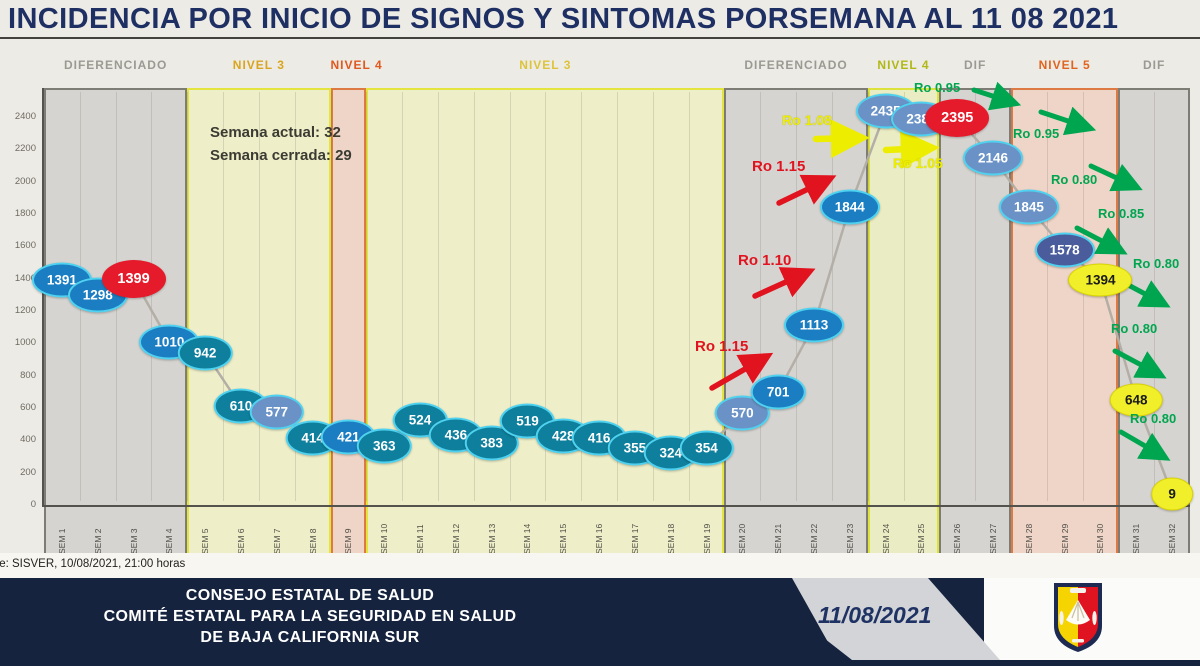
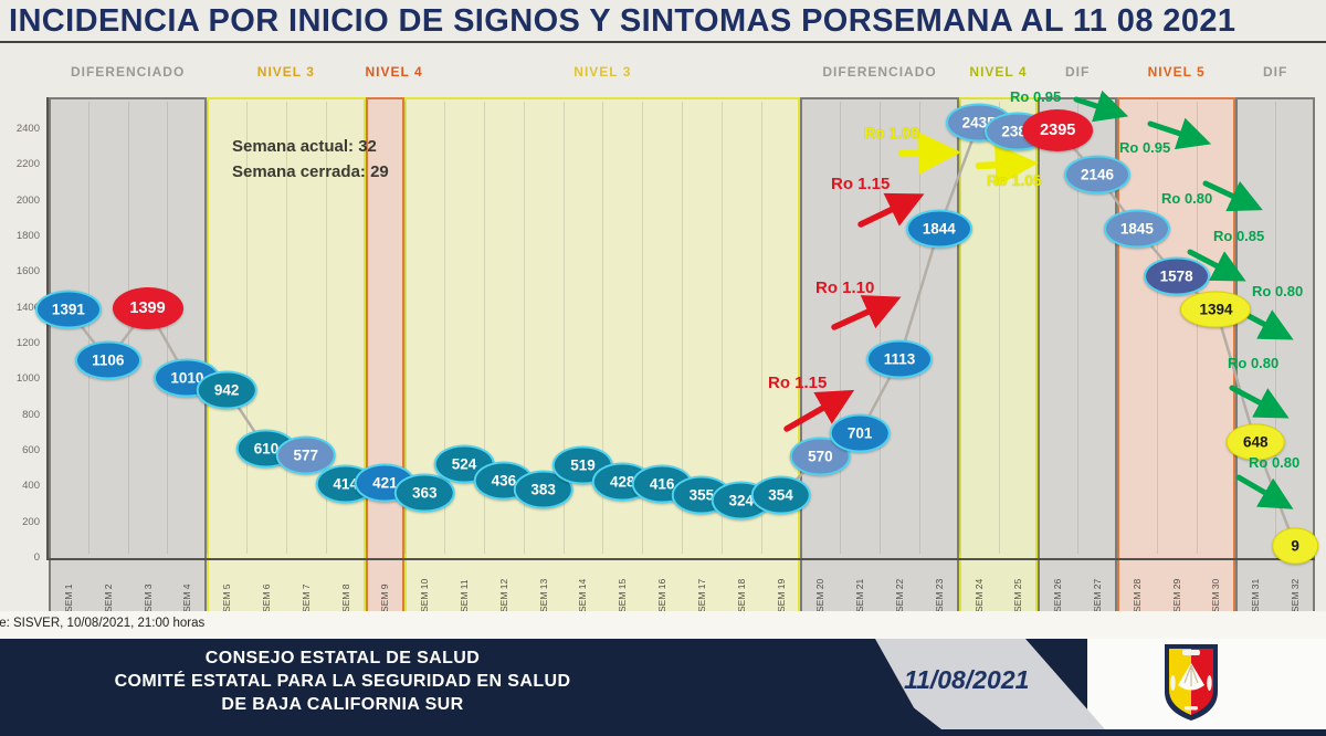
SEM 2: 1298 -> 1106
